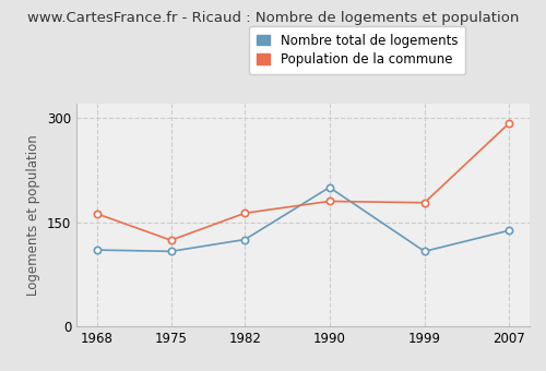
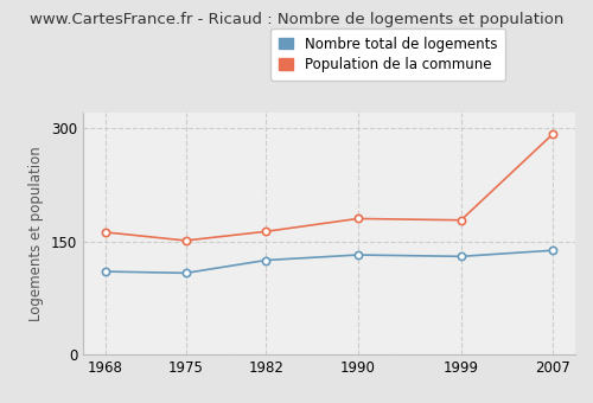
Population de la commune/1975: 124 -> 151
Nombre total de logements/1990: 200 -> 132
Nombre total de logements/1999: 108 -> 130
